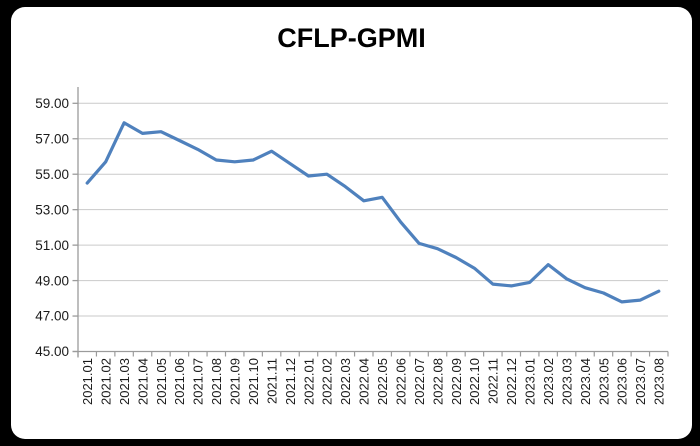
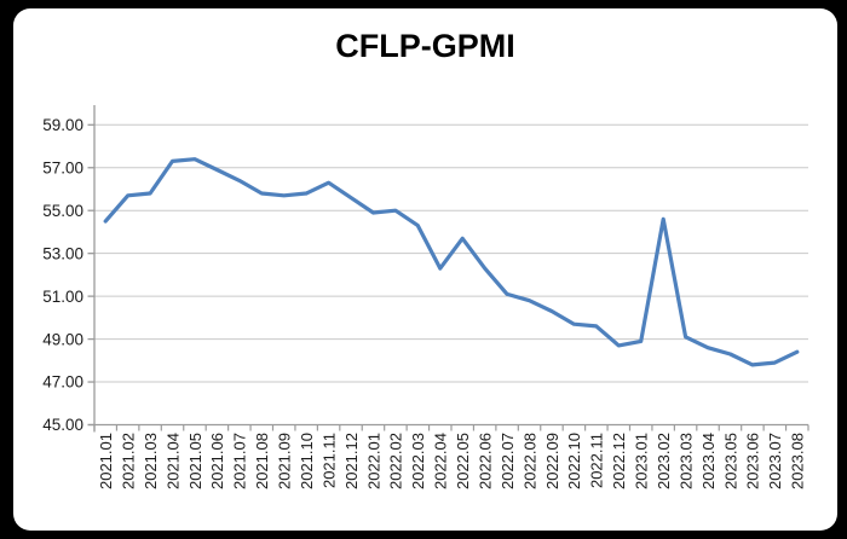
2021.03: 57.9 -> 55.8
2022.04: 53.5 -> 52.3
2022.11: 48.8 -> 49.6
2023.02: 49.9 -> 54.6
